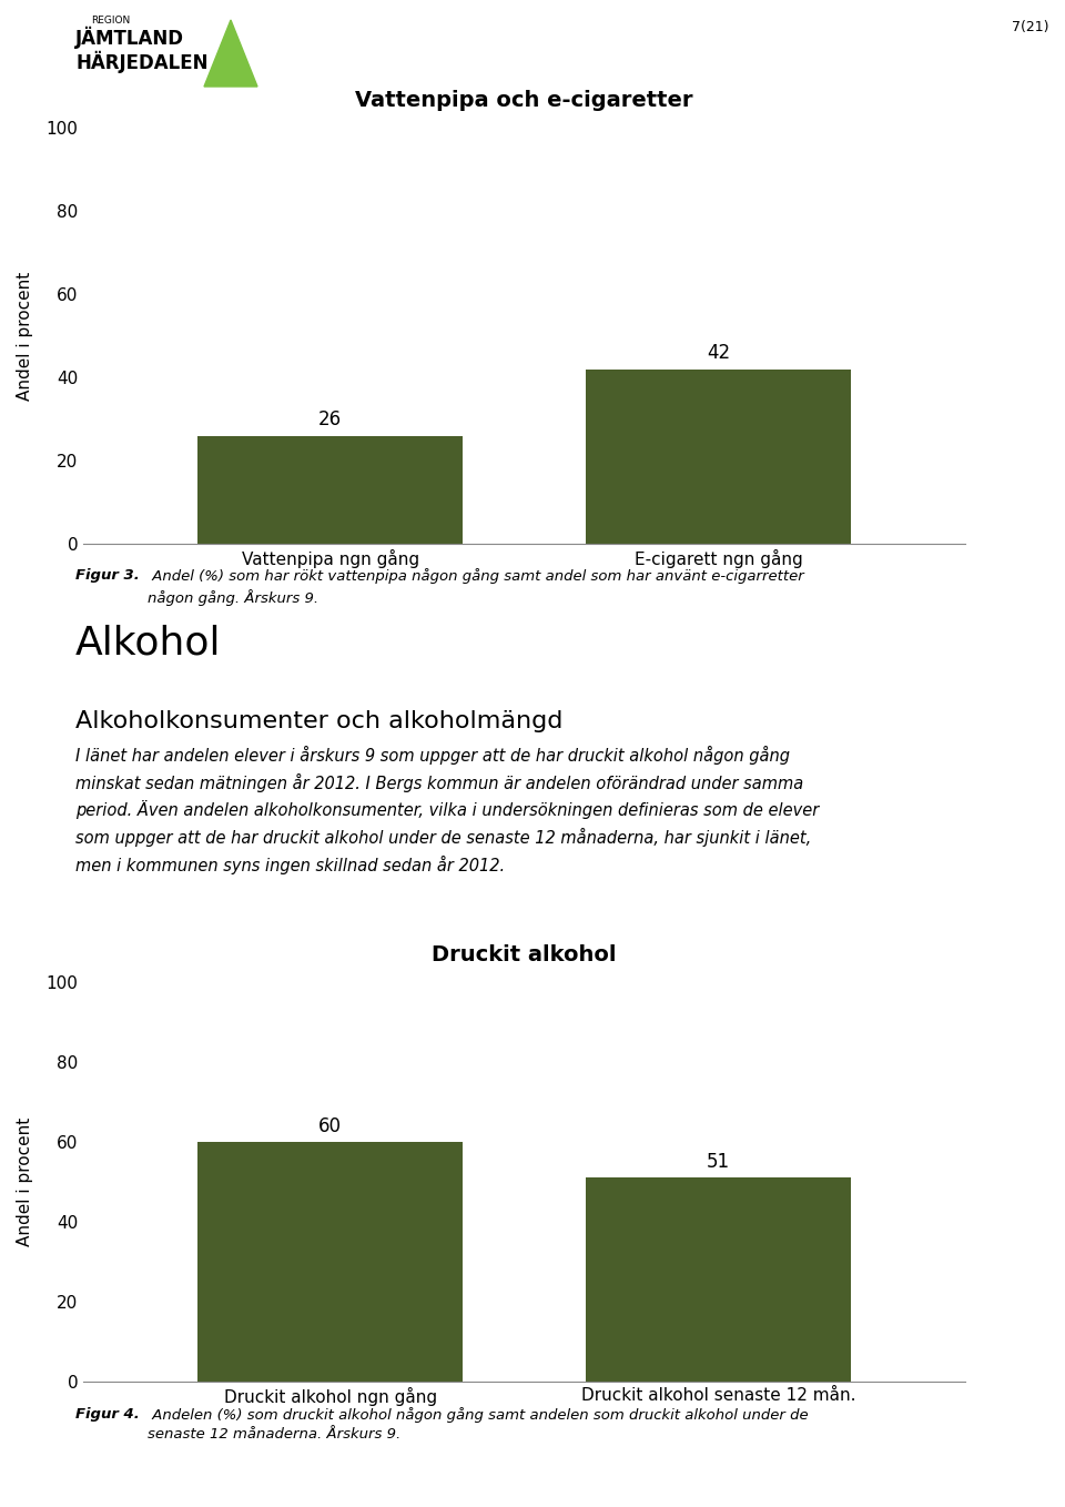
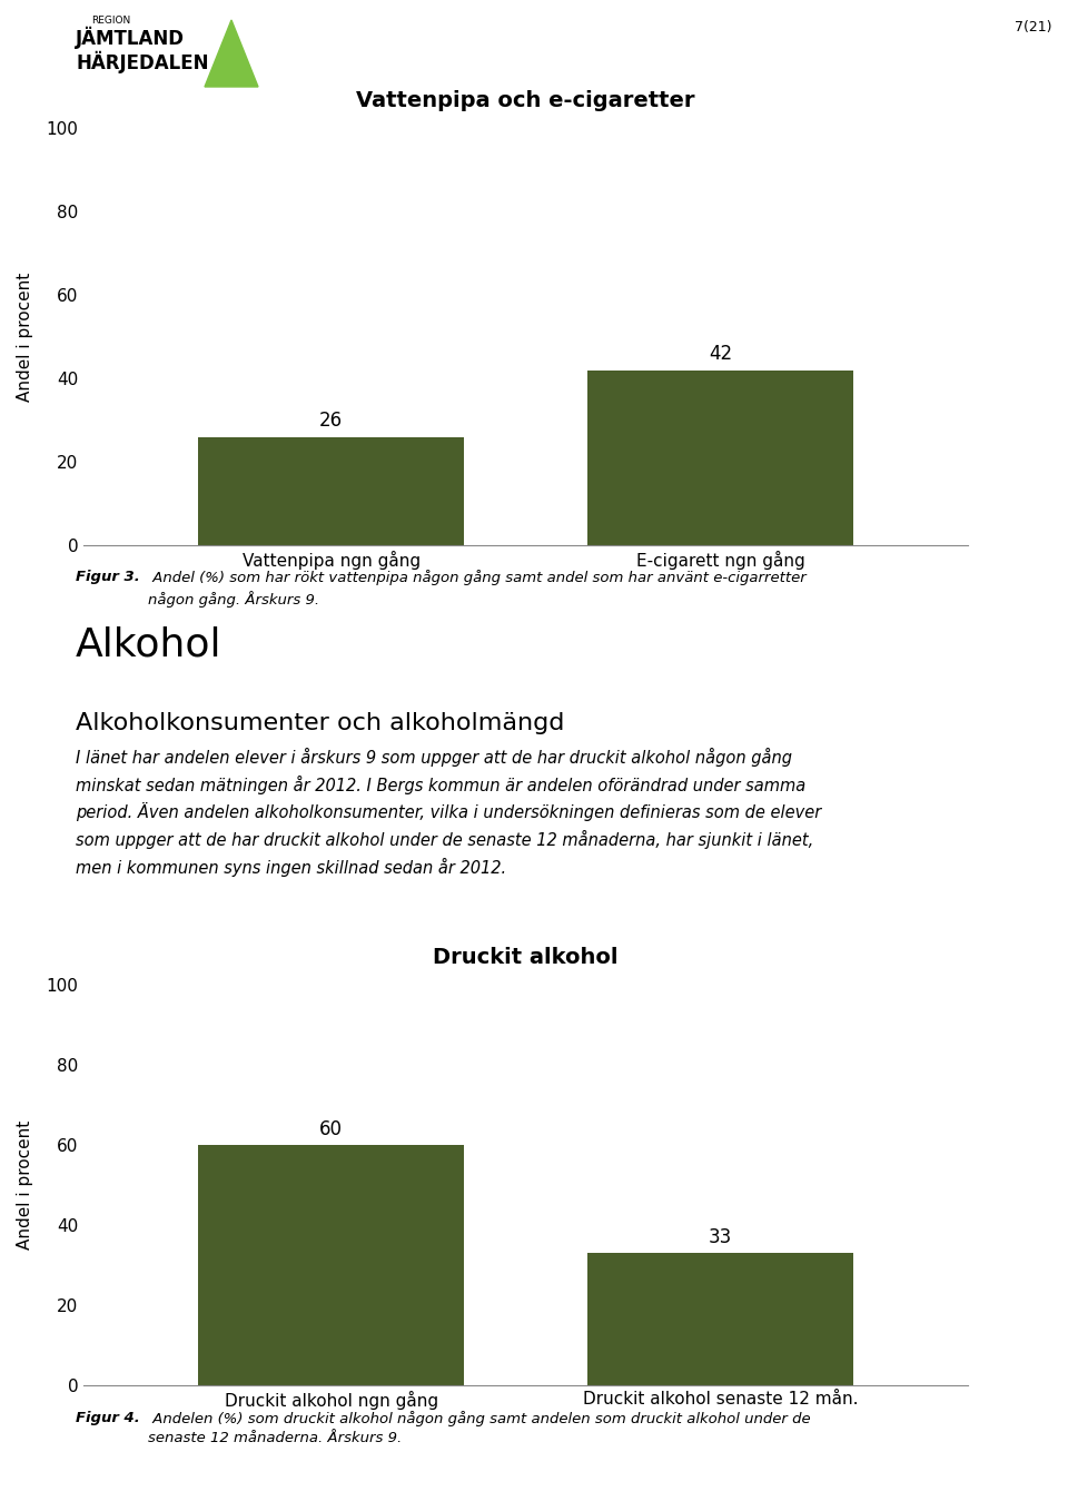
Druckit alkohol/Druckit alkohol senaste 12 mån.: 51 -> 33
